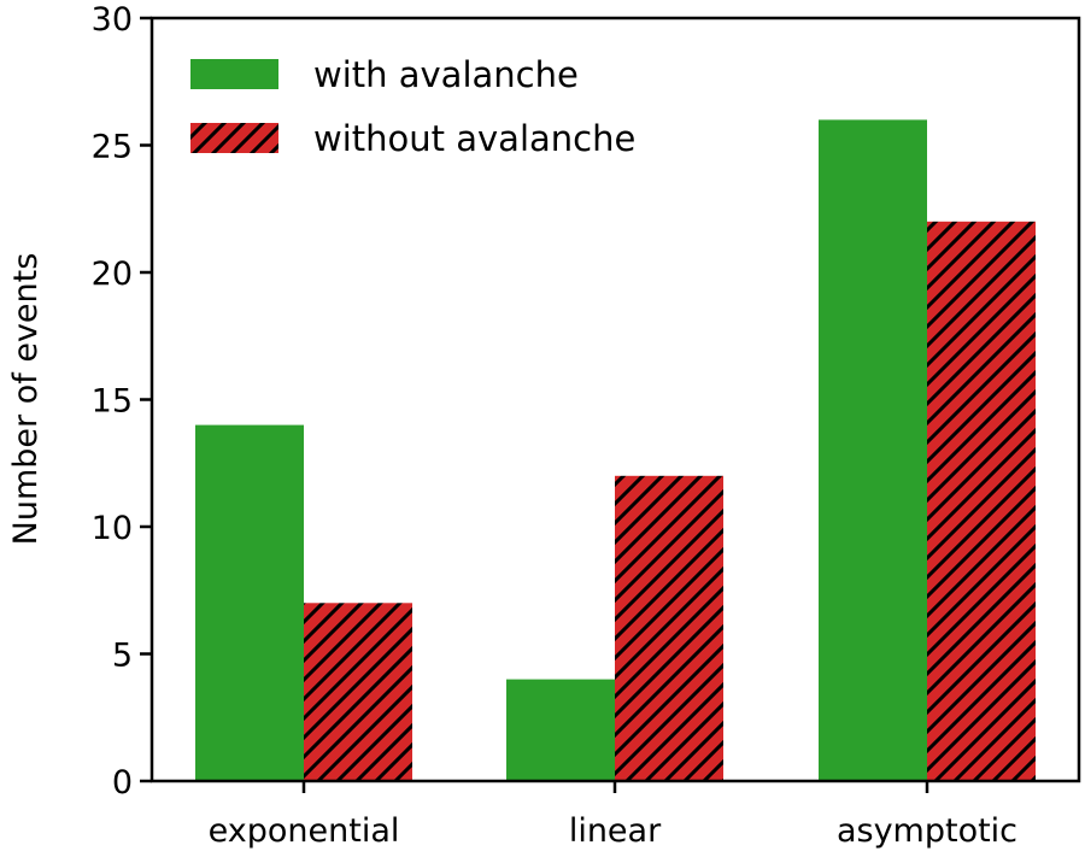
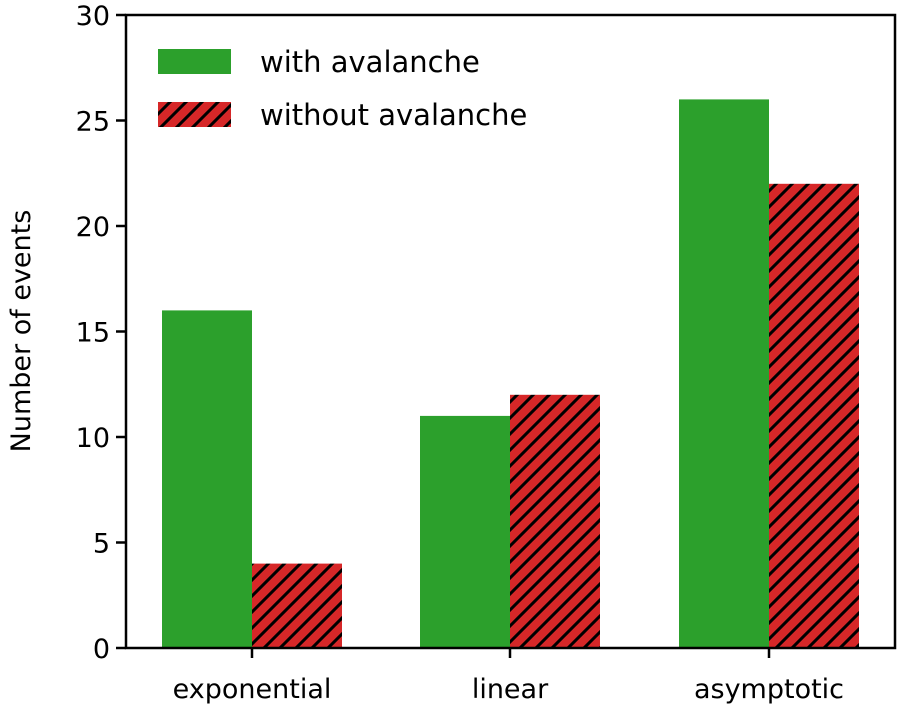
with avalanche/exponential: 14 -> 16
without avalanche/exponential: 7 -> 4
with avalanche/linear: 4 -> 11
